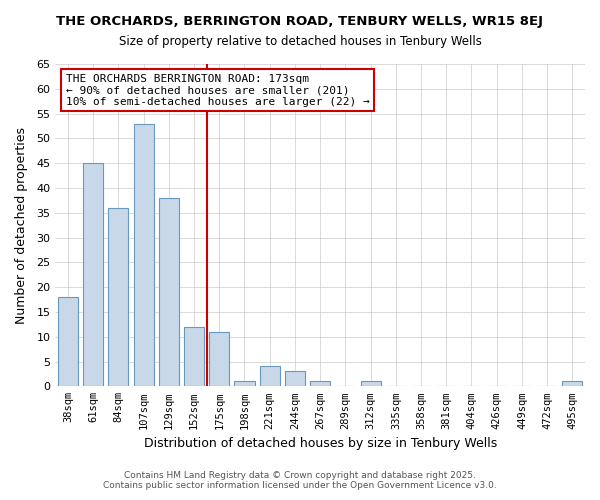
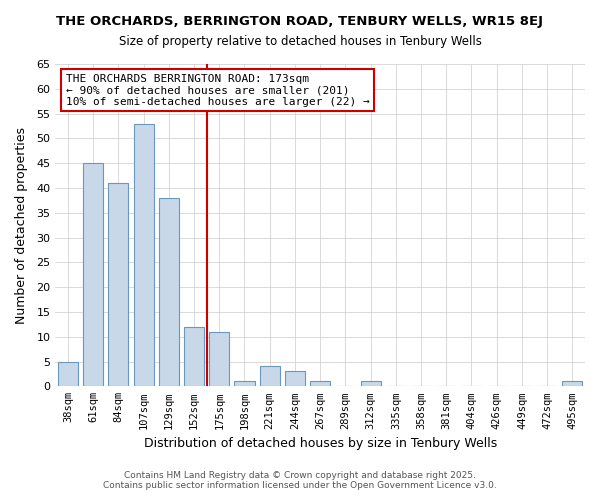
38sqm: 18 -> 5
84sqm: 36 -> 41
